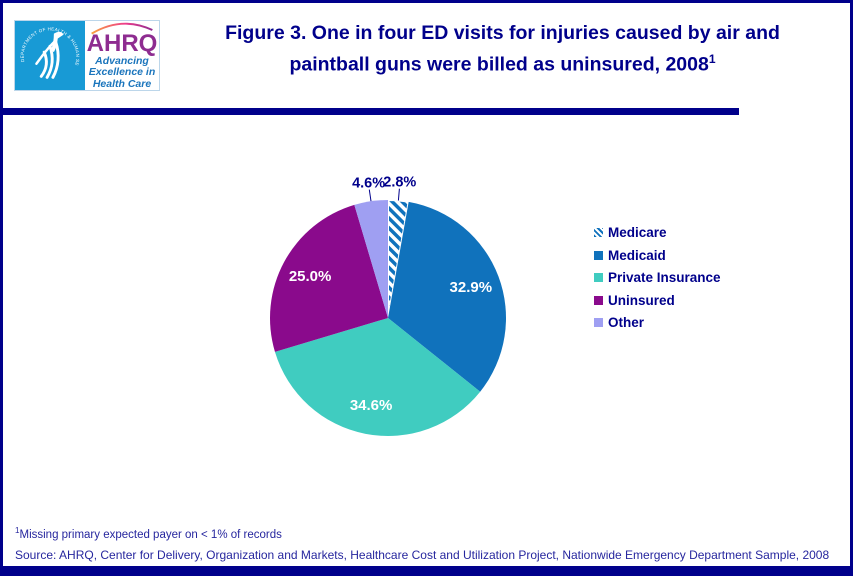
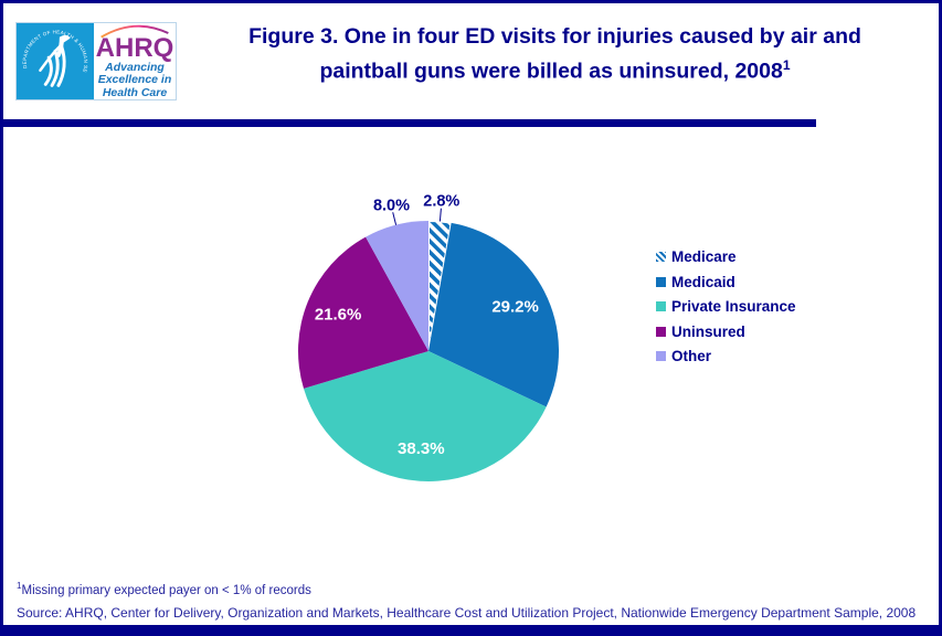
Medicaid: 32.9% -> 29.2%
Private Insurance: 34.6% -> 38.3%
Uninsured: 25.0% -> 21.6%
Other: 4.6% -> 8.0%
